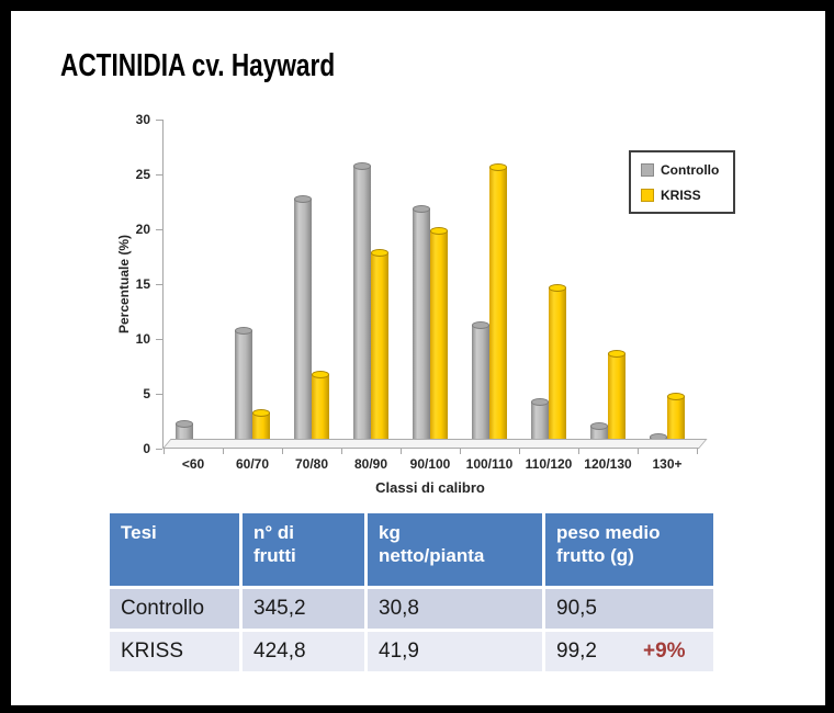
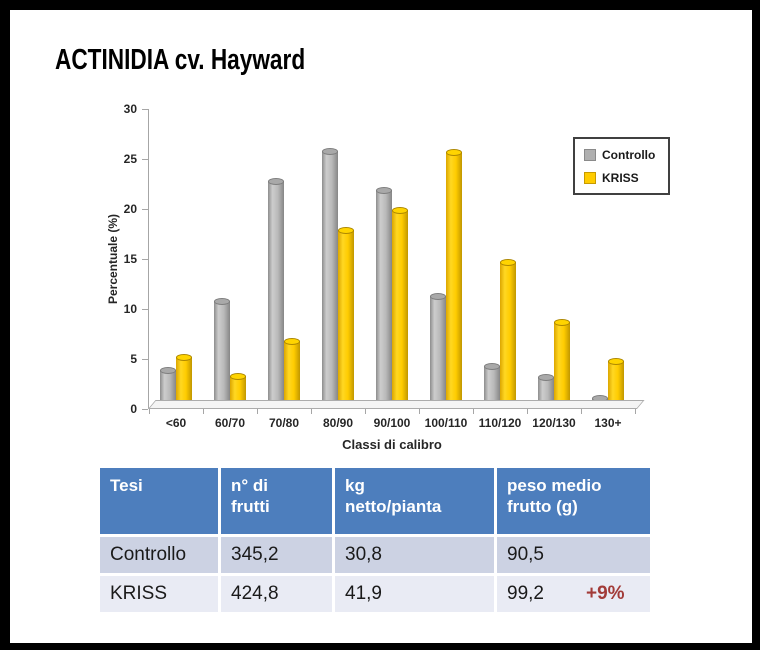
Controllo/<60: 2.3 -> 3.9
KRISS/<60: 0.6 -> 5.2
Controllo/120/130: 2.1 -> 3.2
